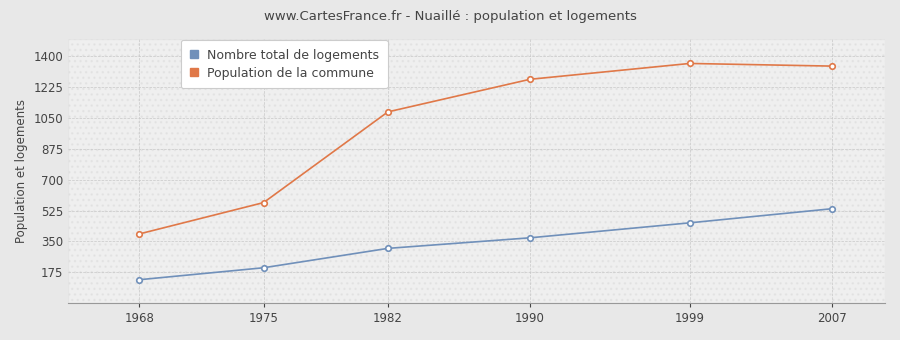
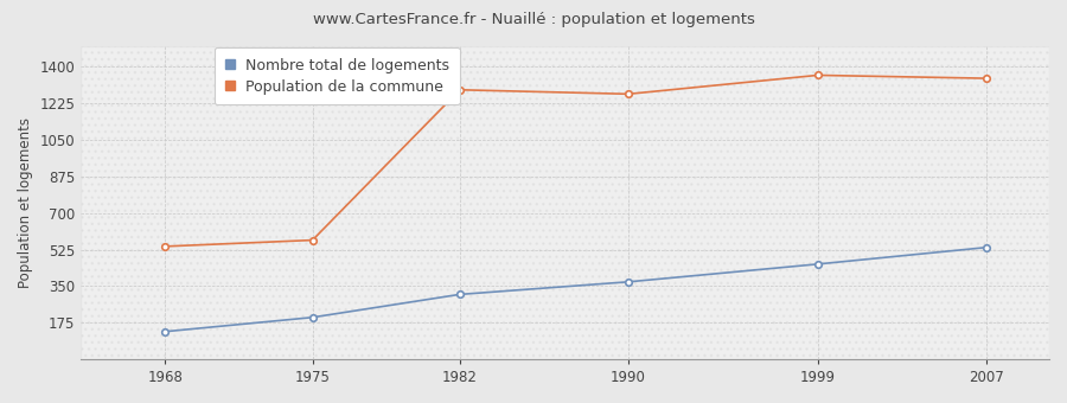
Population de la commune/1968: 390 -> 540
Population de la commune/1982: 1080 -> 1290
